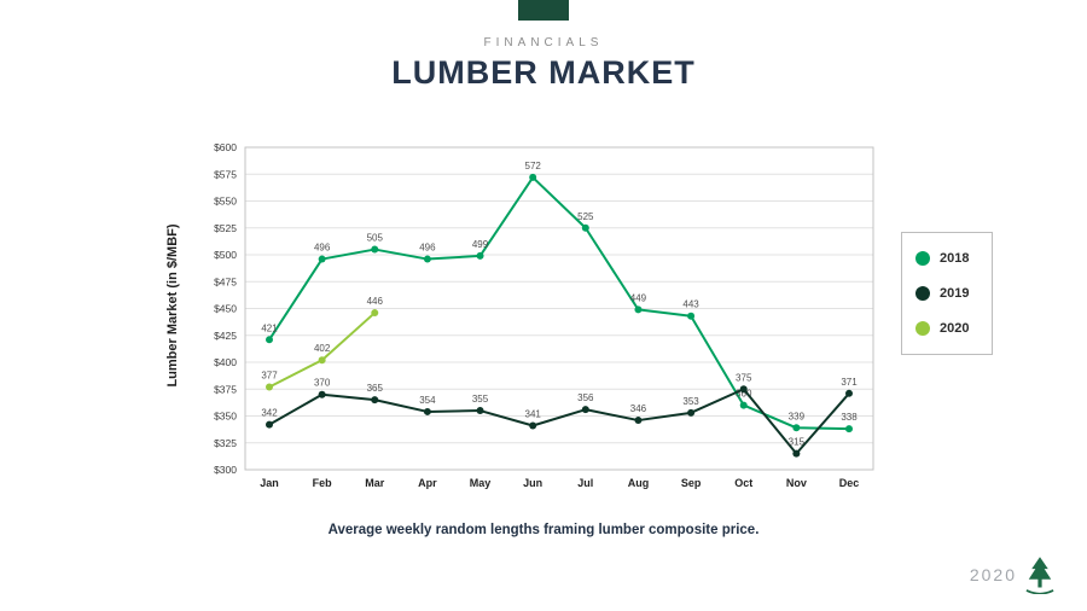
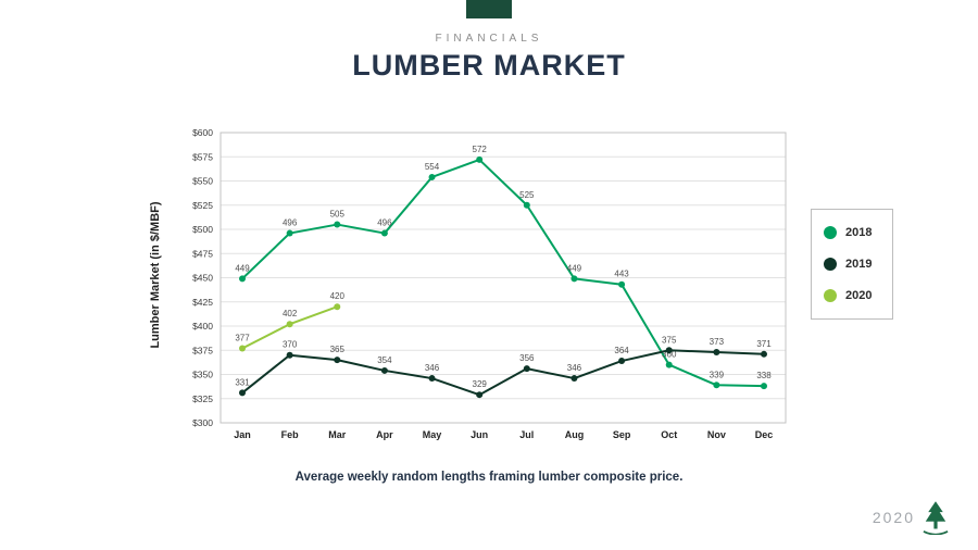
2018/Jan: 421 -> 449
2019/Jan: 342 -> 331
2020/Mar: 446 -> 420
2018/May: 499 -> 554
2019/May: 355 -> 346
2019/Jun: 341 -> 329
2019/Sep: 353 -> 364
2019/Nov: 315 -> 373
